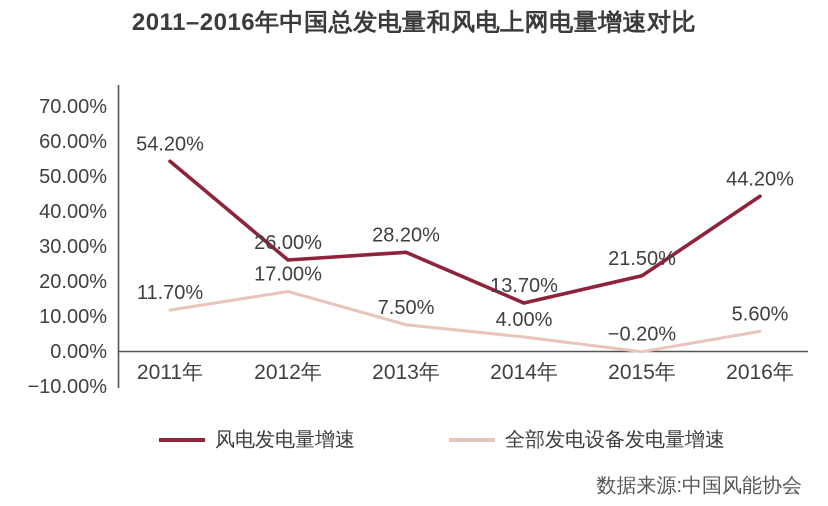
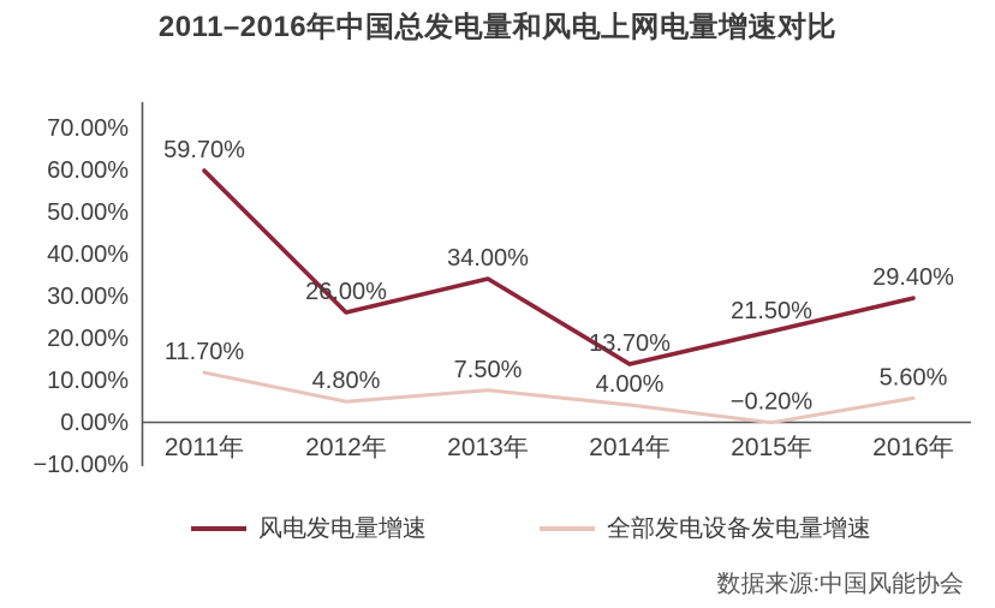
风电发电量增速/2011年: 54.20% -> 59.70%
全部发电设备发电量增速/2012年: 17.00% -> 4.80%
风电发电量增速/2013年: 28.20% -> 34.00%
风电发电量增速/2016年: 44.20% -> 29.40%
